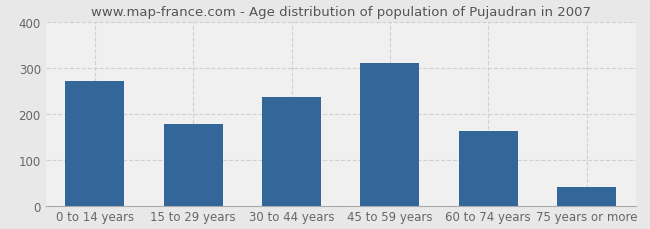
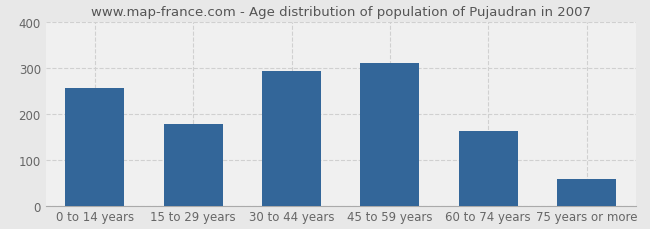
0 to 14 years: 270 -> 255
30 to 44 years: 235 -> 293
75 years or more: 40 -> 57
